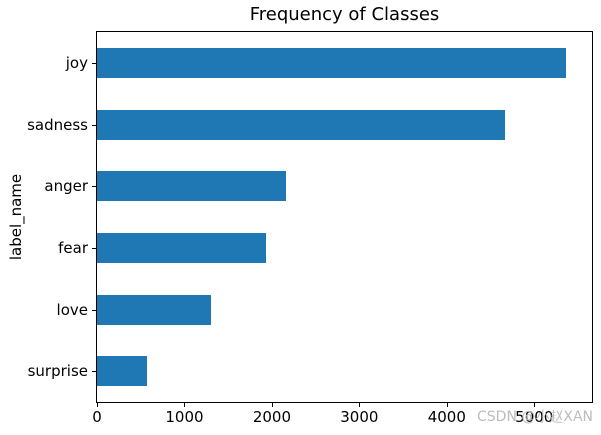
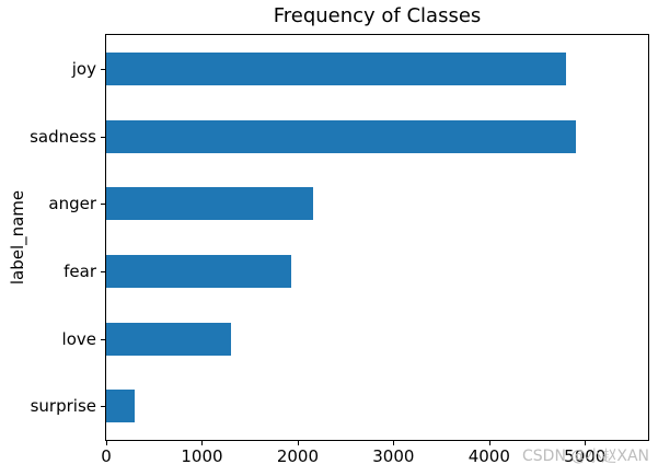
joy: 5400 -> 4800
sadness: 4700 -> 4900
surprise: 600 -> 300
